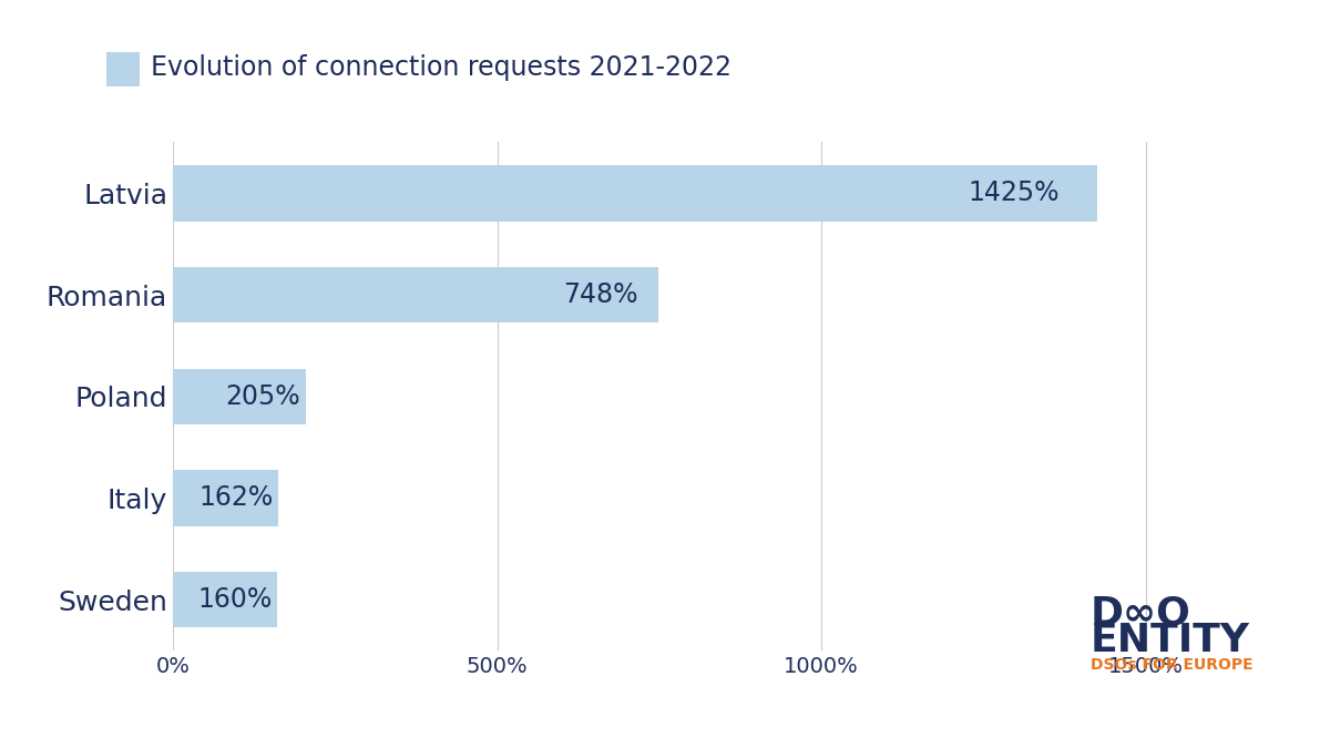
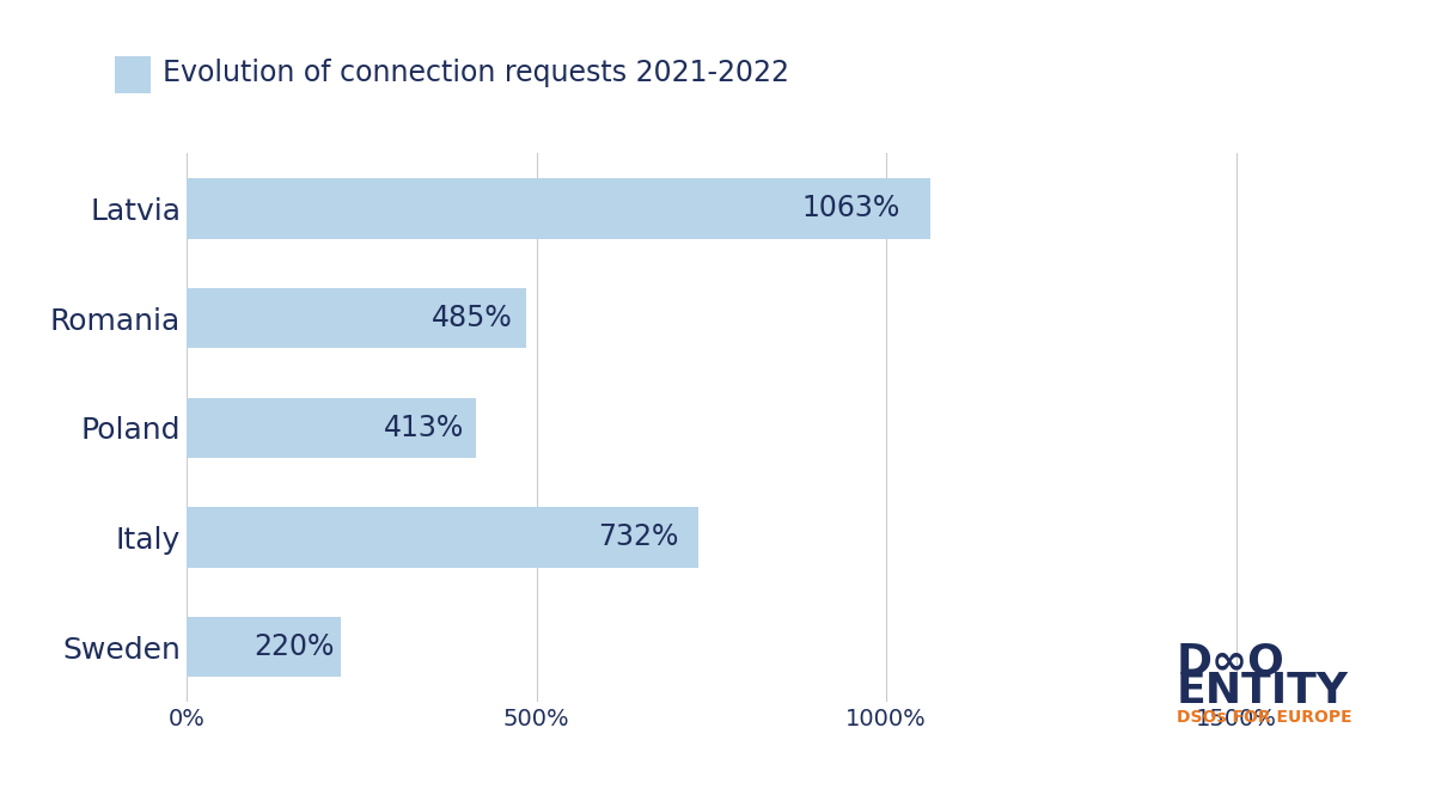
Latvia: 1425% -> 1063%
Romania: 748% -> 485%
Poland: 205% -> 413%
Italy: 162% -> 732%
Sweden: 160% -> 220%
